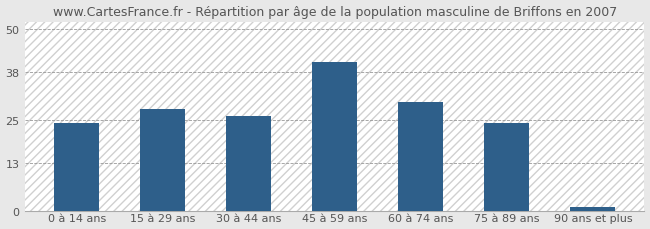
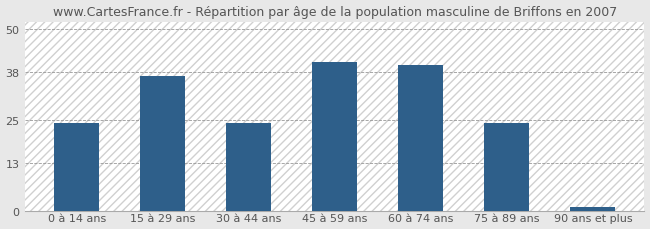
15 à 29 ans: 28 -> 37
30 à 44 ans: 26 -> 24
60 à 74 ans: 30 -> 40
